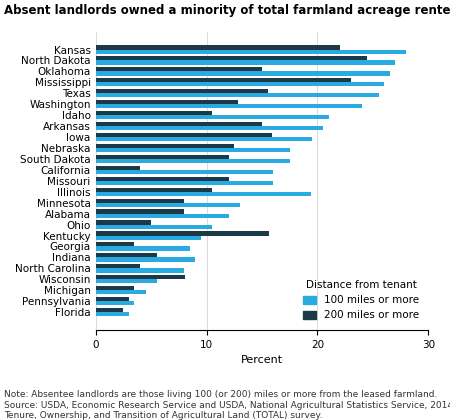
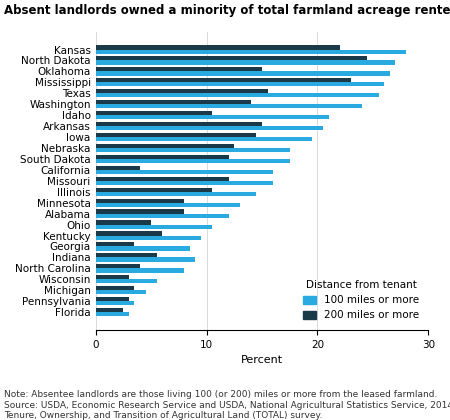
200 miles or more/Washington: 12.8 -> 14.0
200 miles or more/Iowa: 15.9 -> 14.5
100 miles or more/Illinois: 19.4 -> 14.5
200 miles or more/Kentucky: 15.6 -> 6.0
200 miles or more/Wisconsin: 8.1 -> 3.0
